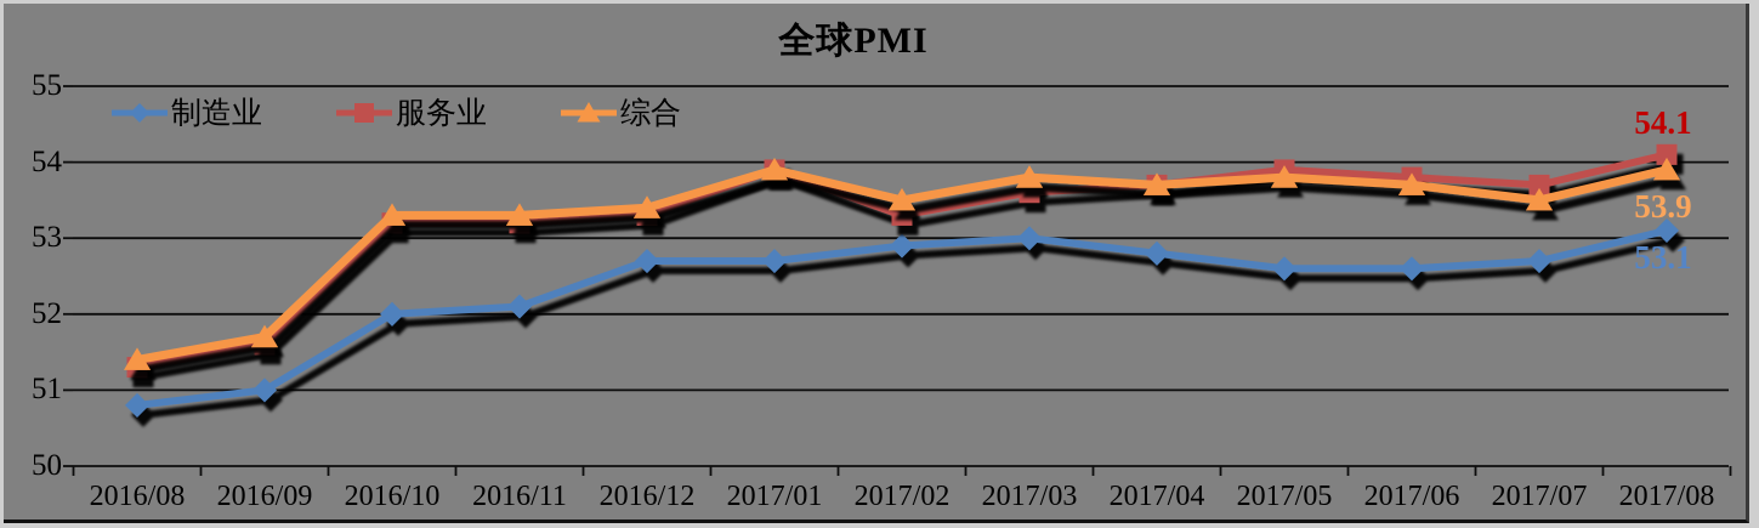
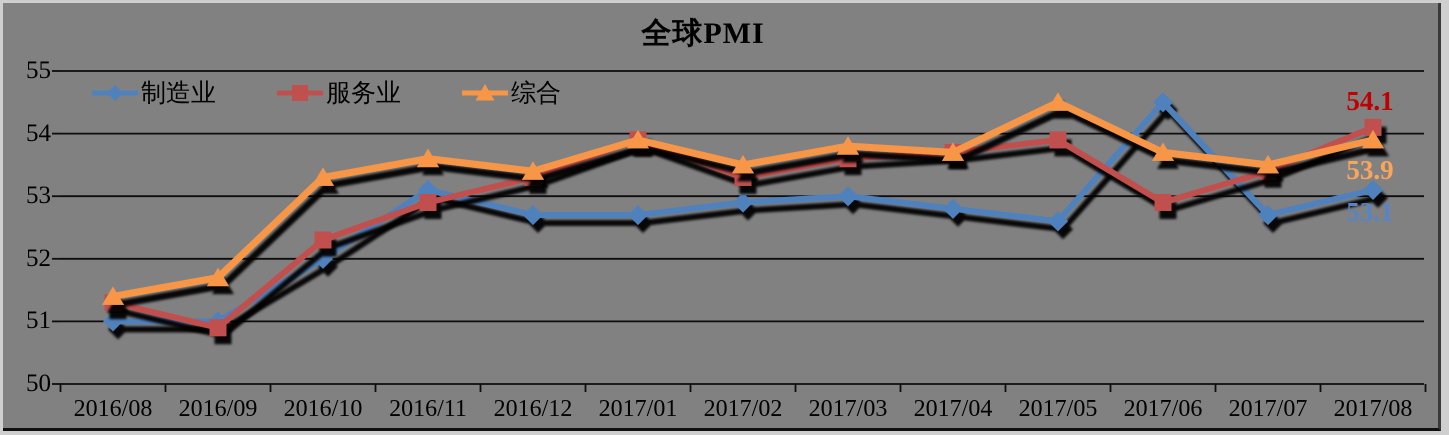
制造业/2016/08: 50.8 -> 51.0
服务业/2016/09: 51.6 -> 50.9
服务业/2016/10: 53.2 -> 52.3
制造业/2016/11: 52.1 -> 53.1
服务业/2016/11: 53.2 -> 52.9
综合/2016/11: 53.3 -> 53.6
综合/2017/05: 53.8 -> 54.5
制造业/2017/06: 52.6 -> 54.5
服务业/2017/06: 53.8 -> 52.9
服务业/2017/07: 53.7 -> 53.4
